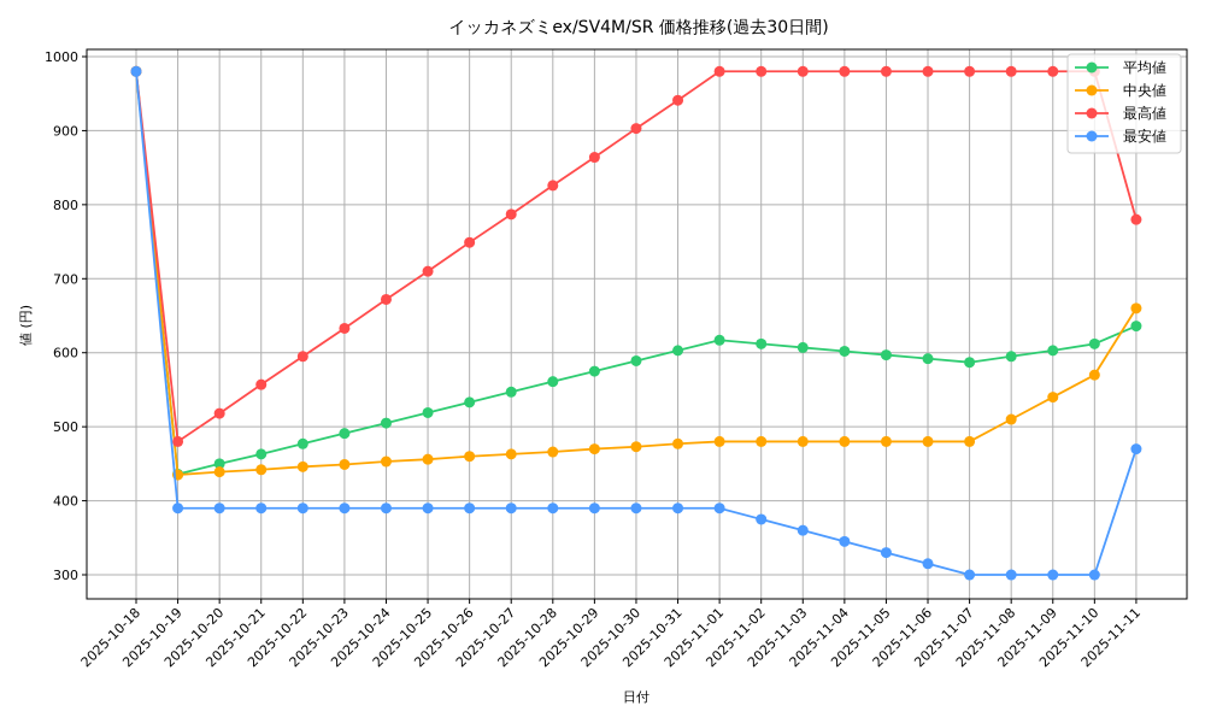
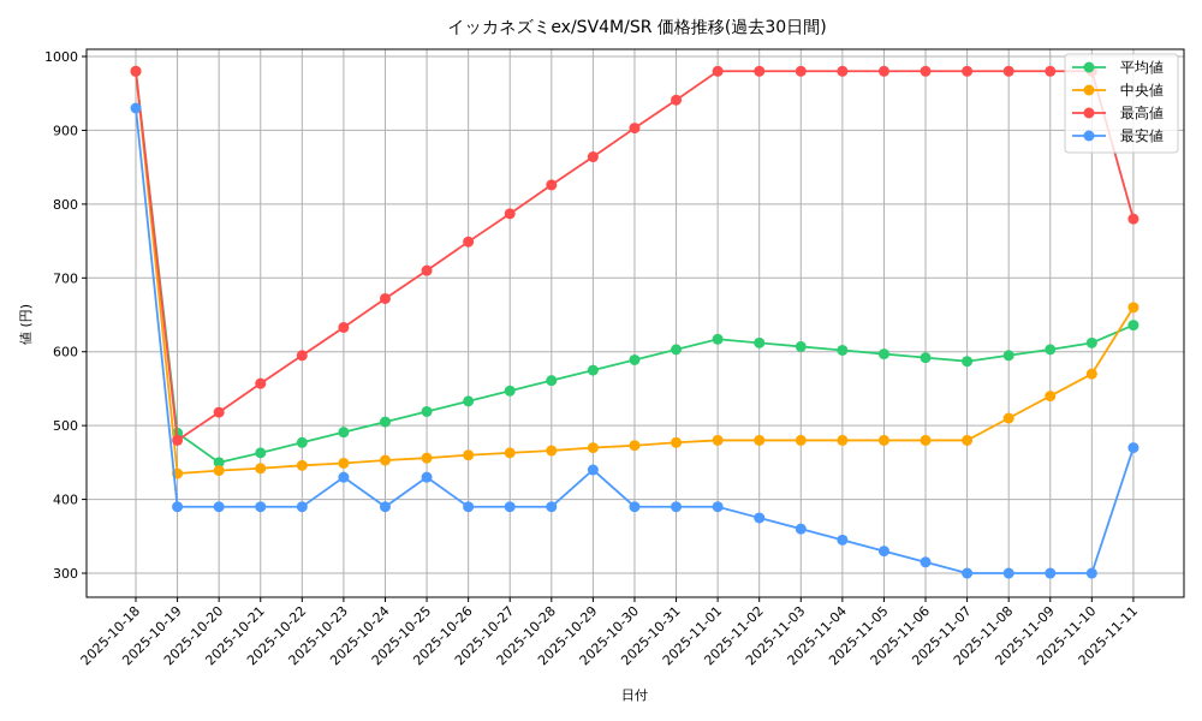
最安値/2025-10-18: 980 -> 930
平均値/2025-10-19: 440 -> 490
最安値/2025-10-23: 390 -> 430
最安値/2025-10-25: 390 -> 430
最安値/2025-10-29: 390 -> 440
